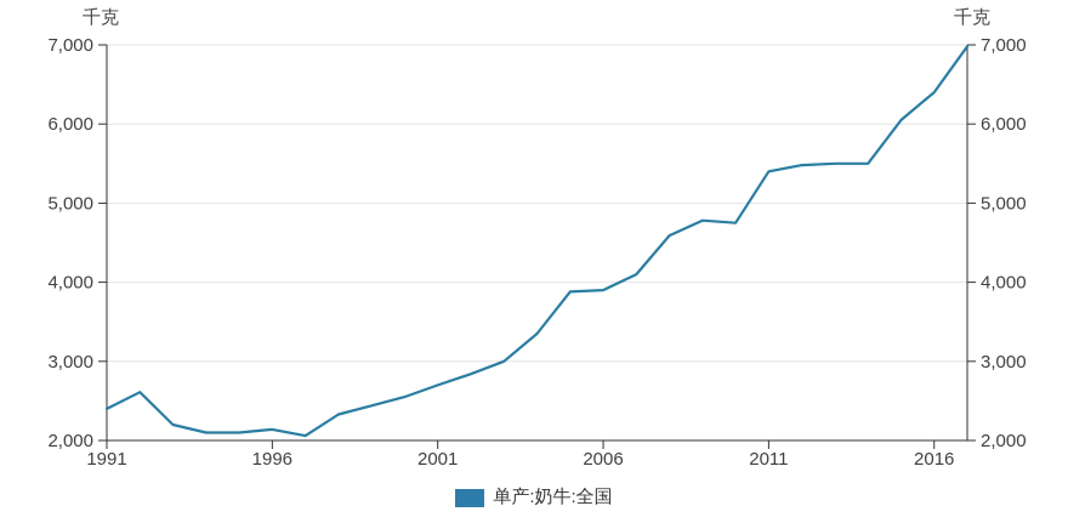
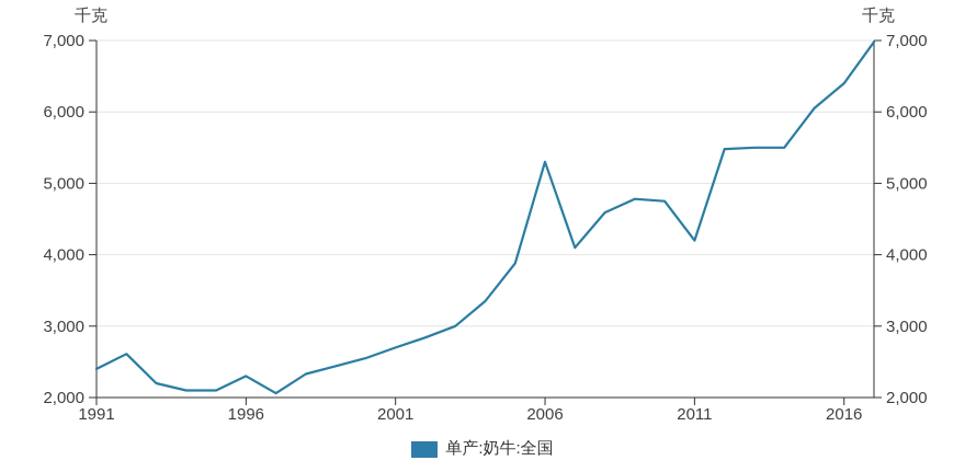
1996: 2100 -> 2300
2006: 3900 -> 5300
2011: 5400 -> 4200
